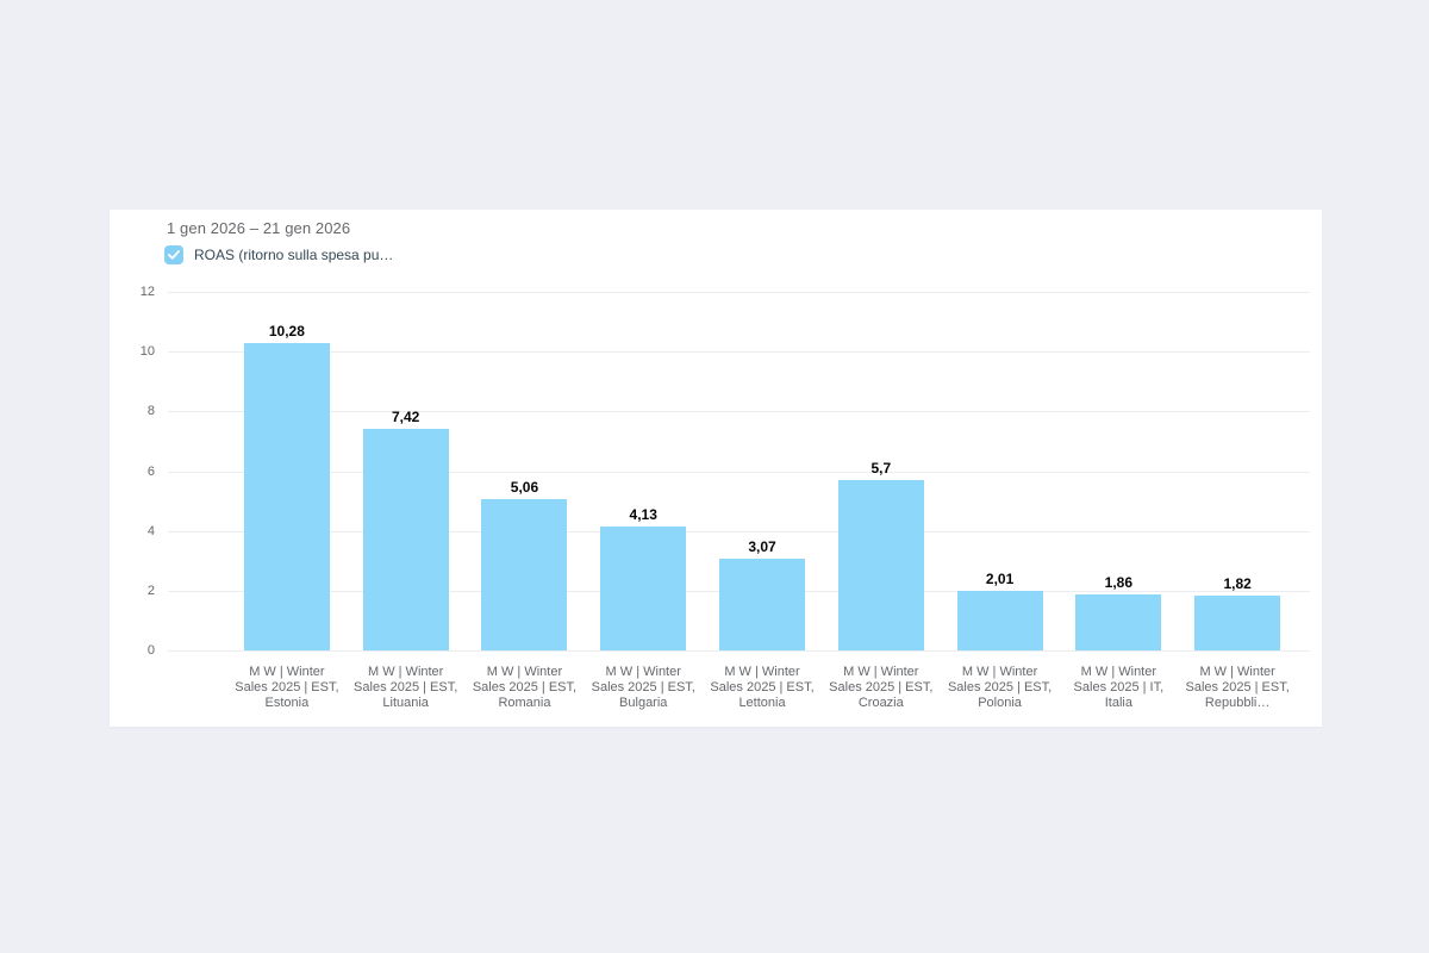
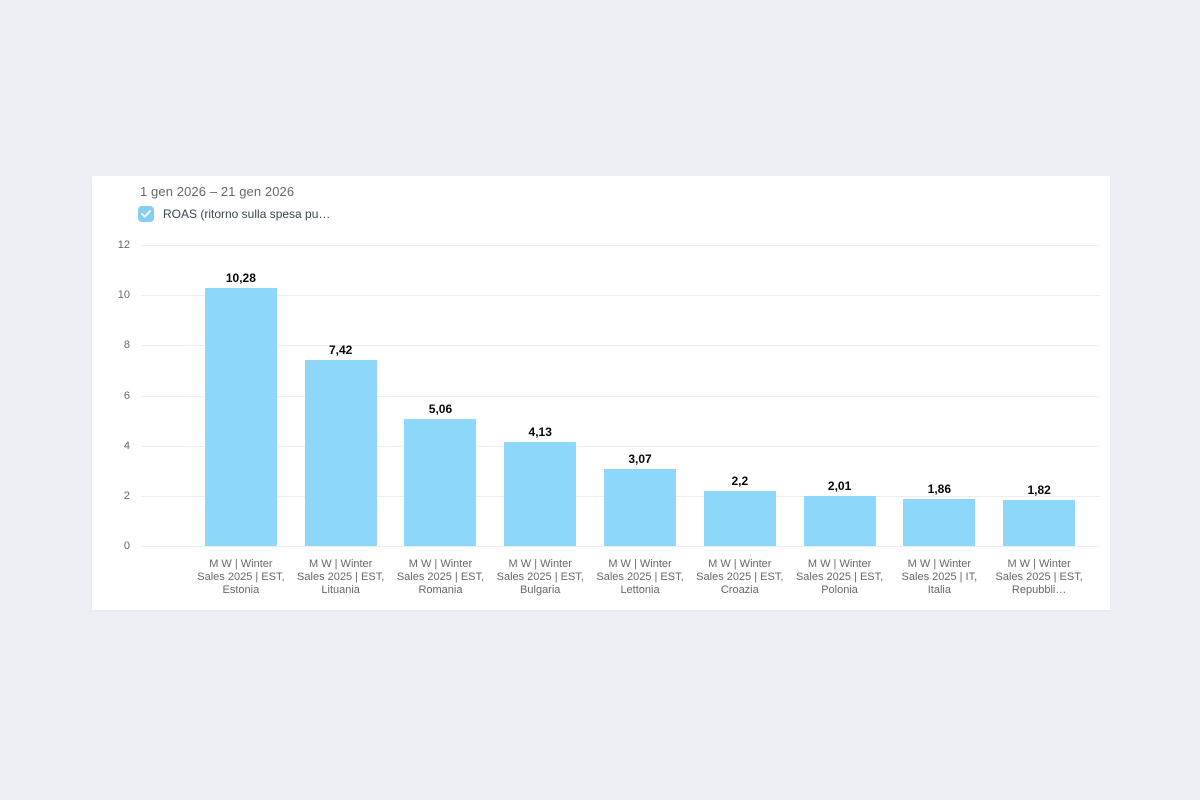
M W | Winter Sales 2025 | EST, Croazia: 5,7 -> 2,2
